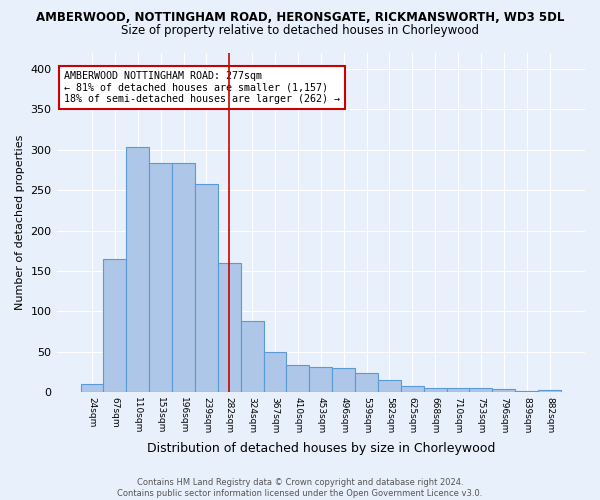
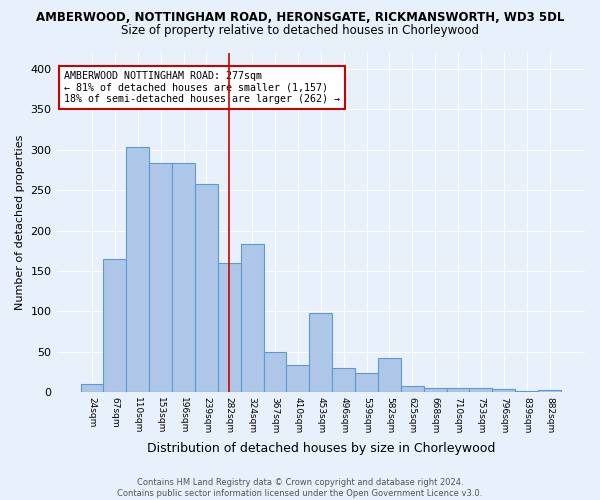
324sqm: 88 -> 184
453sqm: 32 -> 98
582sqm: 15 -> 42
